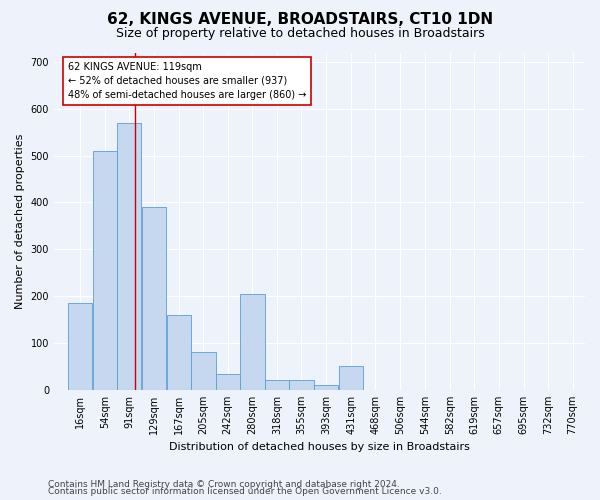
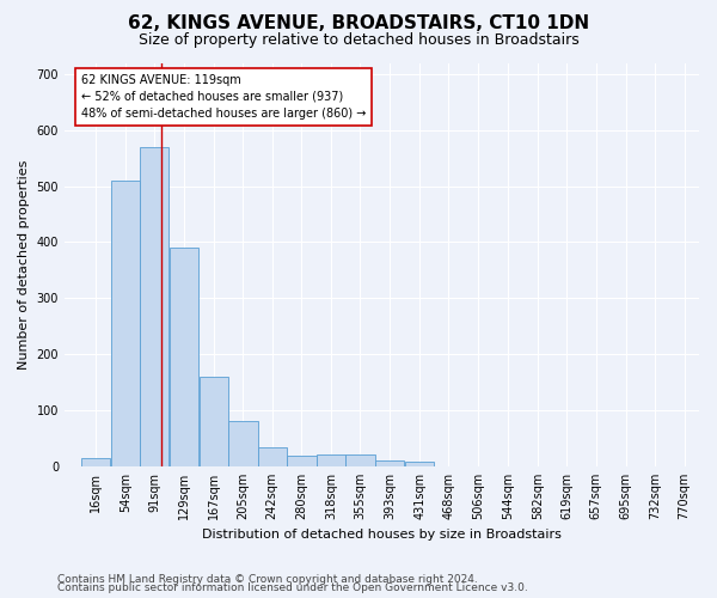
16sqm: 185 -> 15
280sqm: 205 -> 20
431sqm: 50 -> 9
